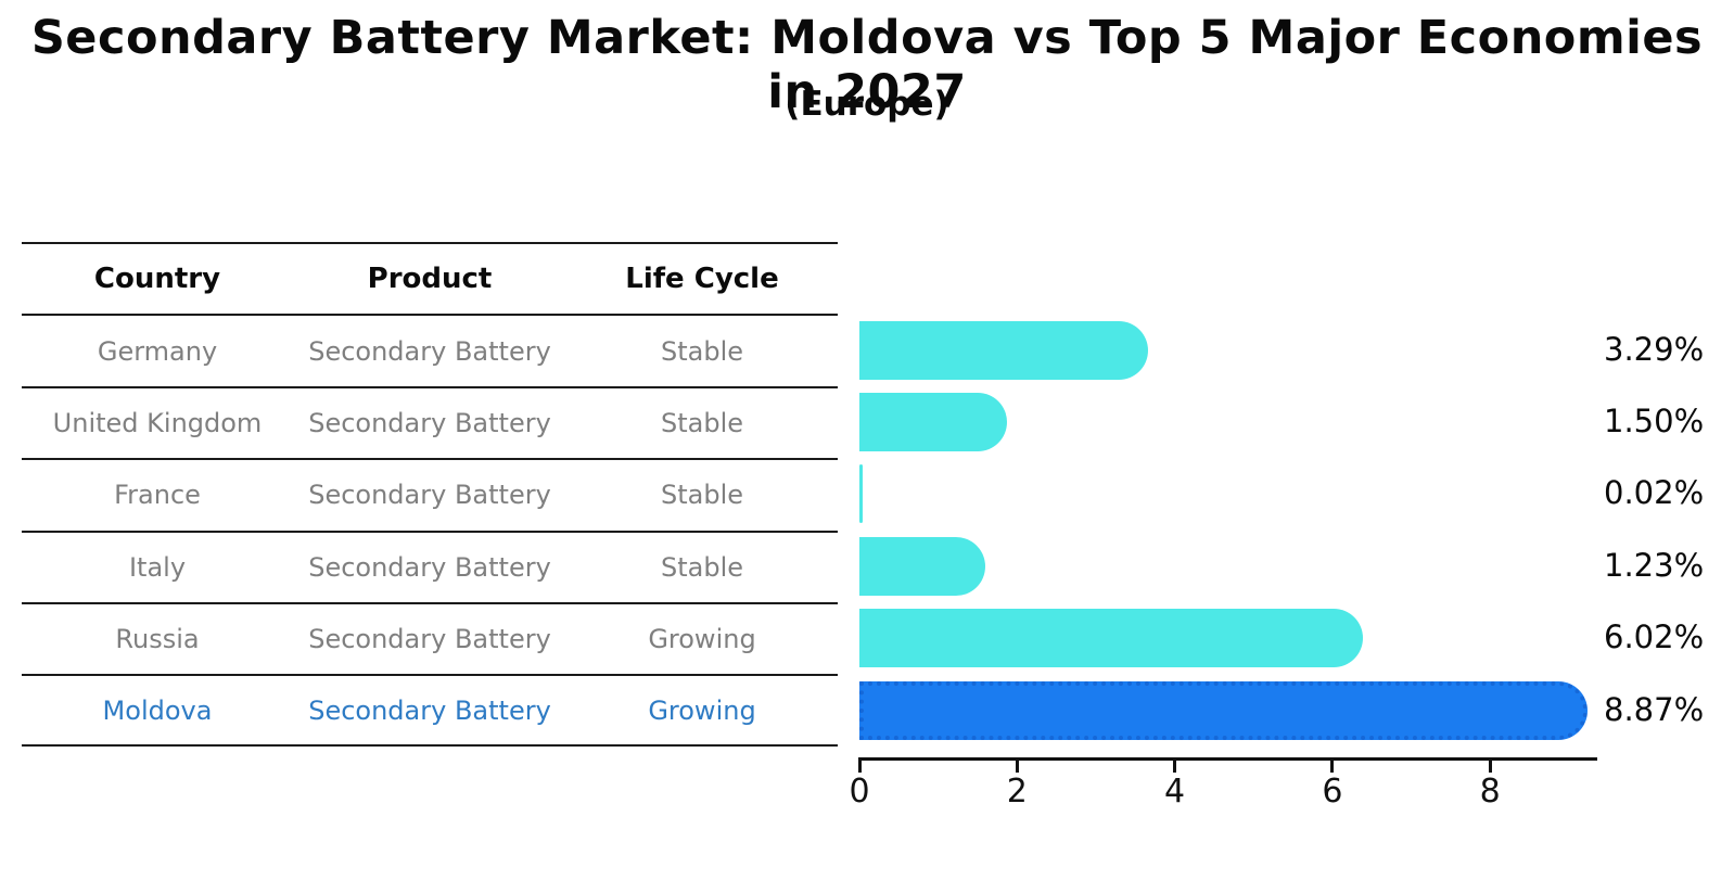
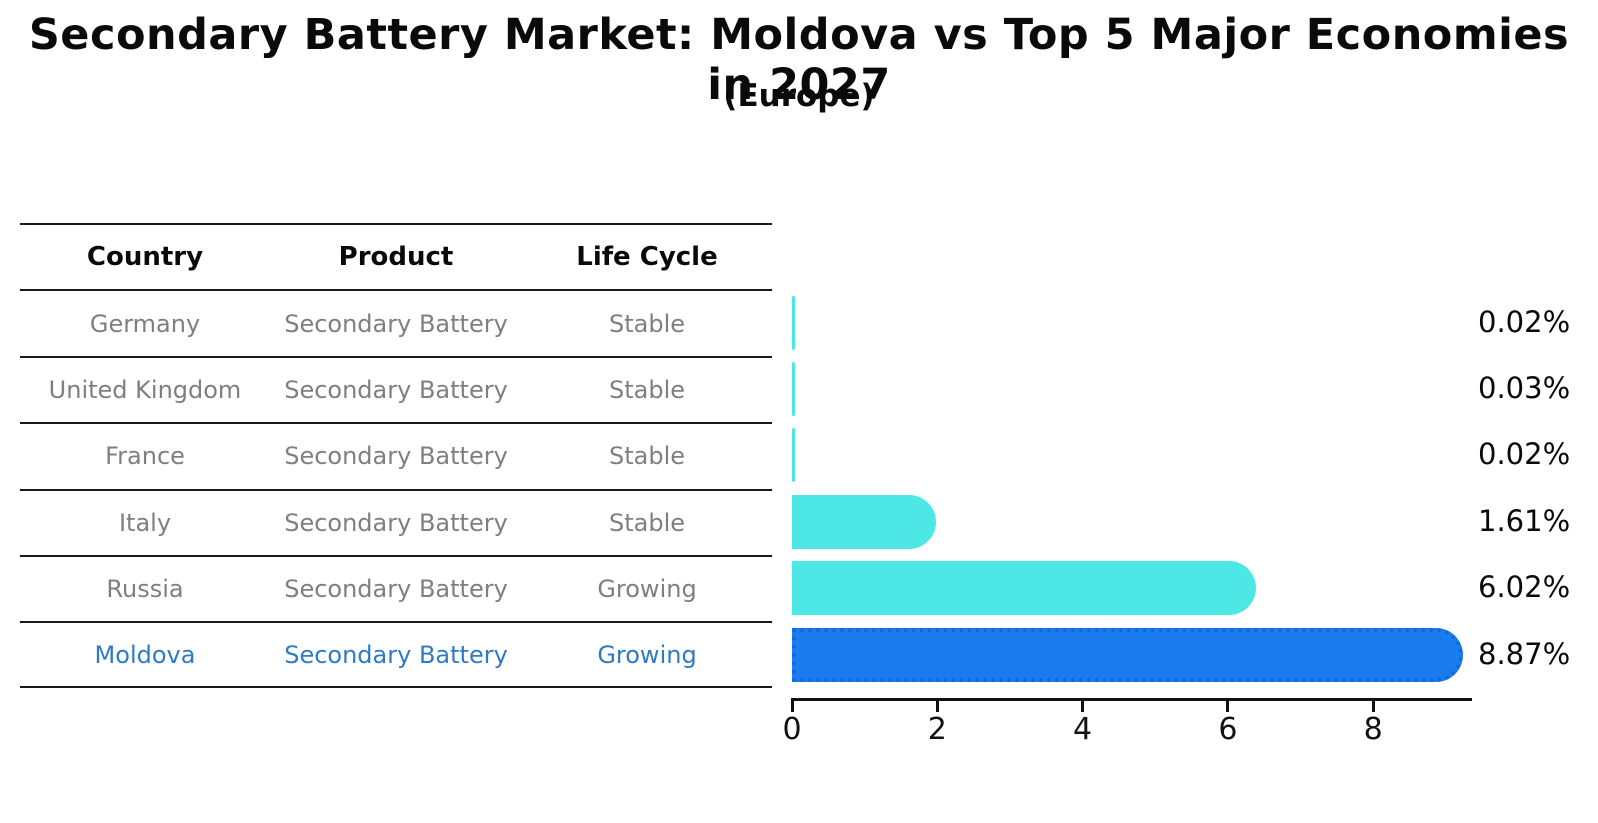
Germany: 3.29% -> 0.02%
United Kingdom: 1.50% -> 0.03%
Italy: 1.23% -> 1.61%
